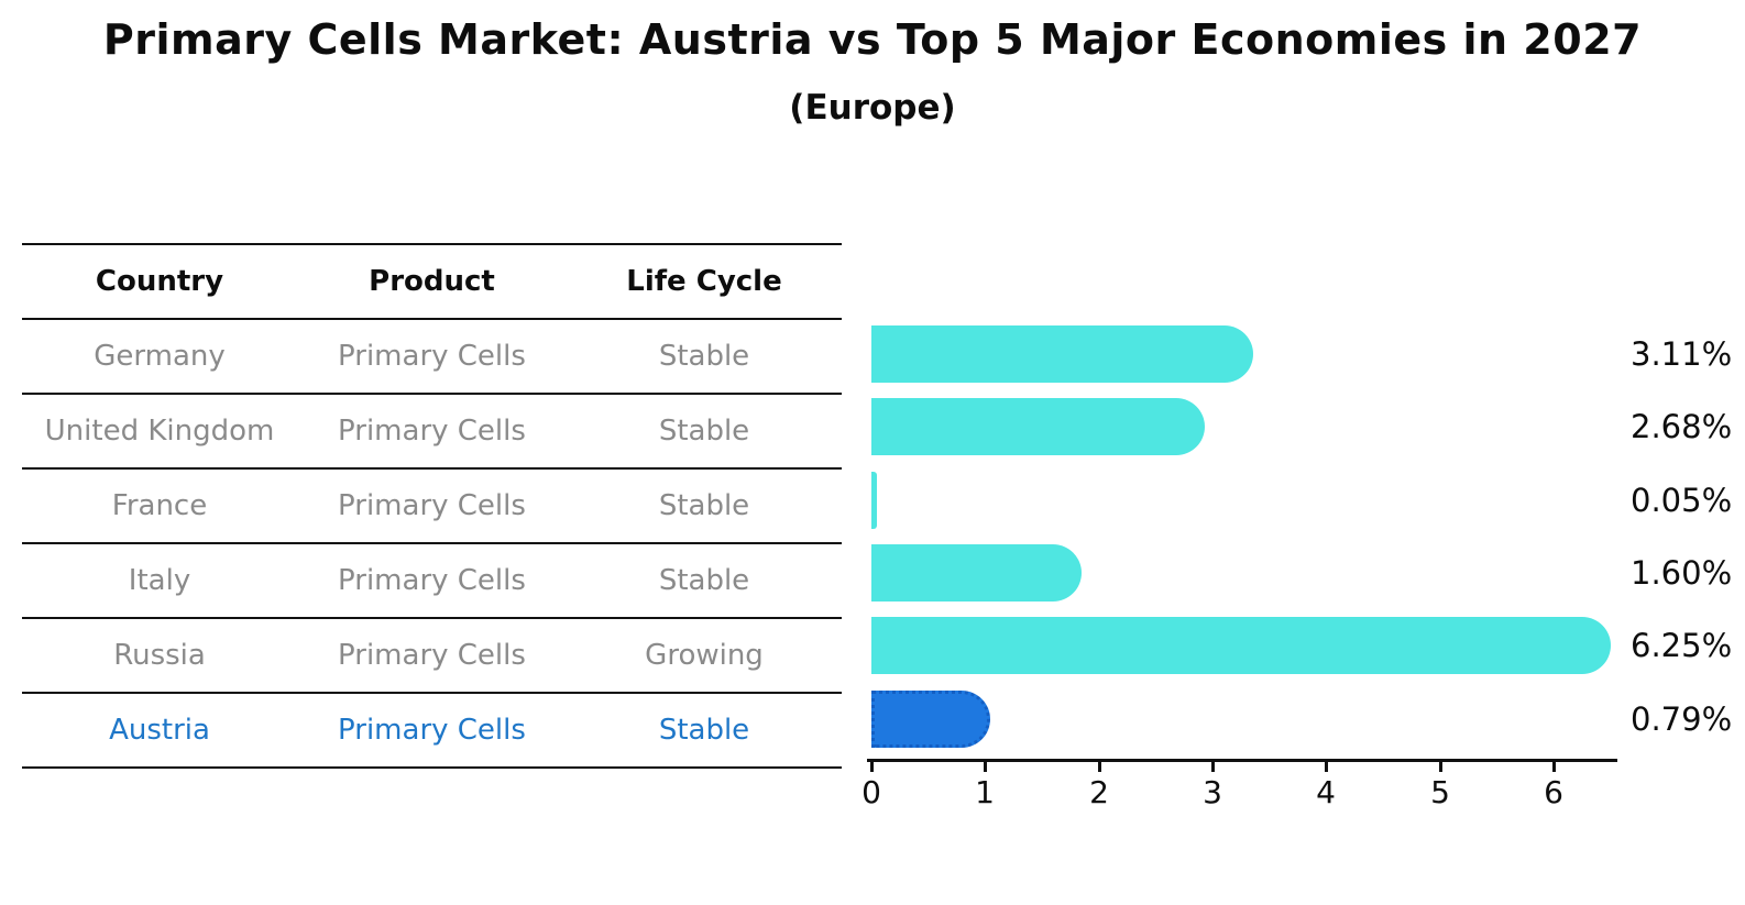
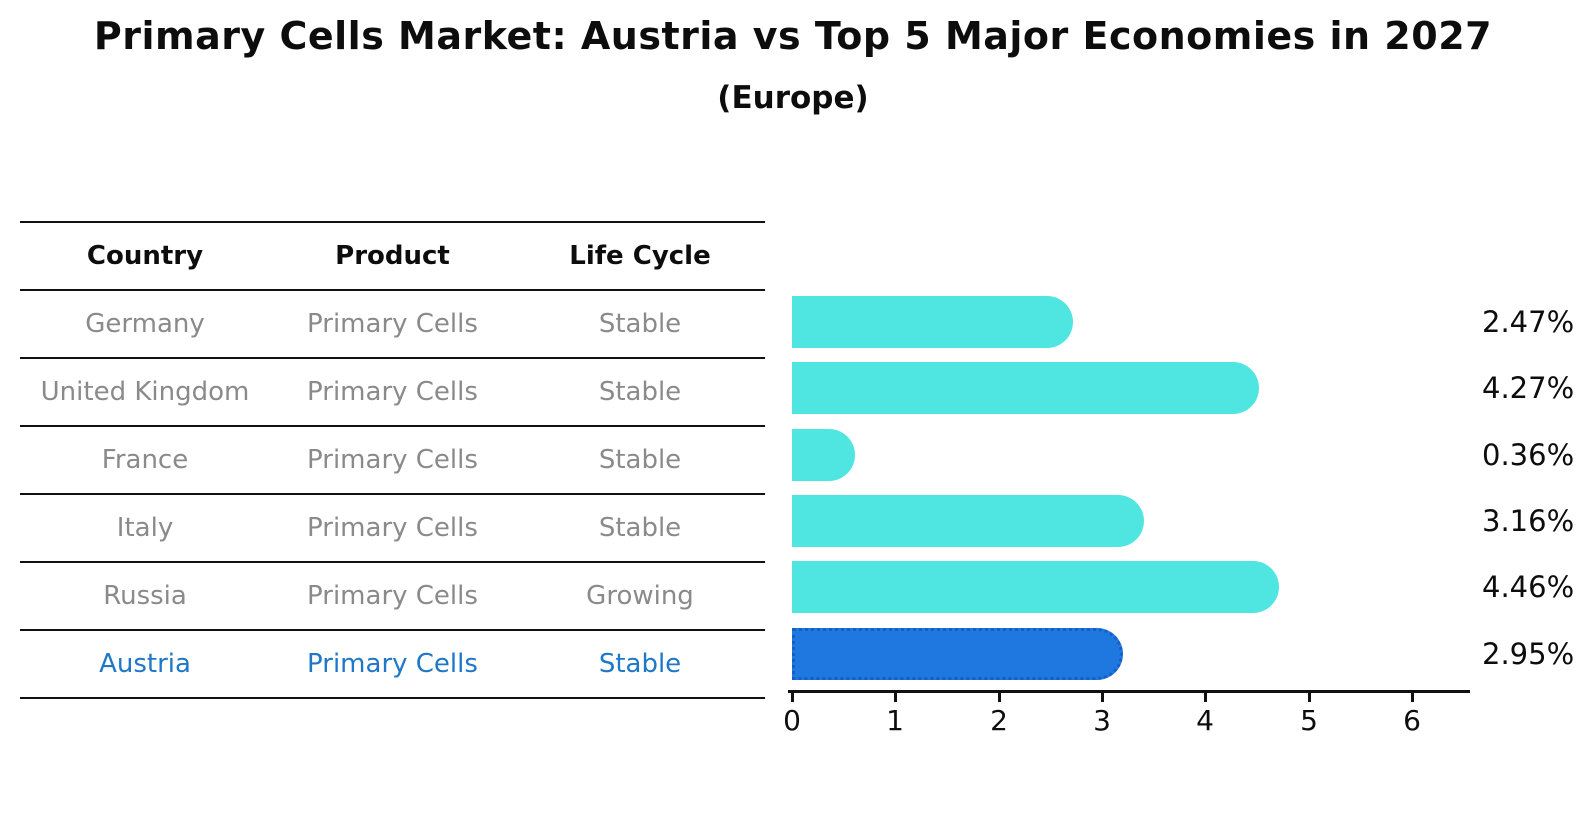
Germany: 3.11% -> 2.47%
United Kingdom: 2.68% -> 4.27%
France: 0.05% -> 0.36%
Italy: 1.60% -> 3.16%
Russia: 6.25% -> 4.46%
Austria: 0.79% -> 2.95%
